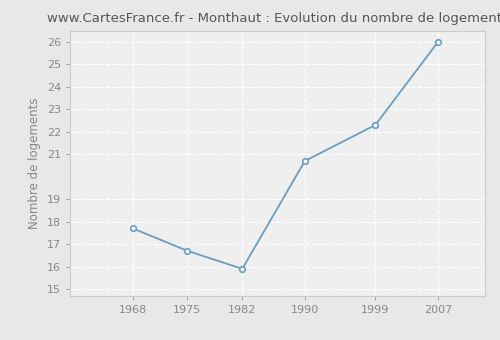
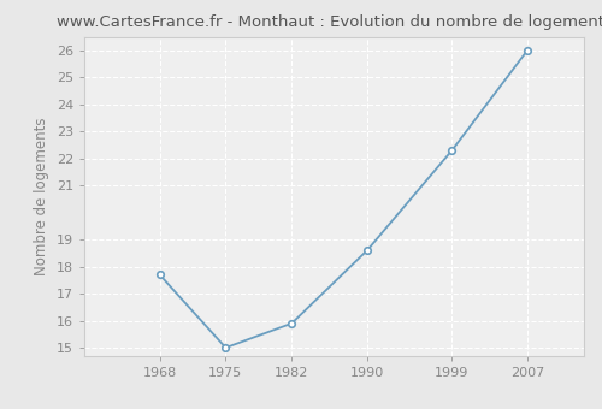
1975: 16.7 -> 15.0
1990: 20.7 -> 18.6
